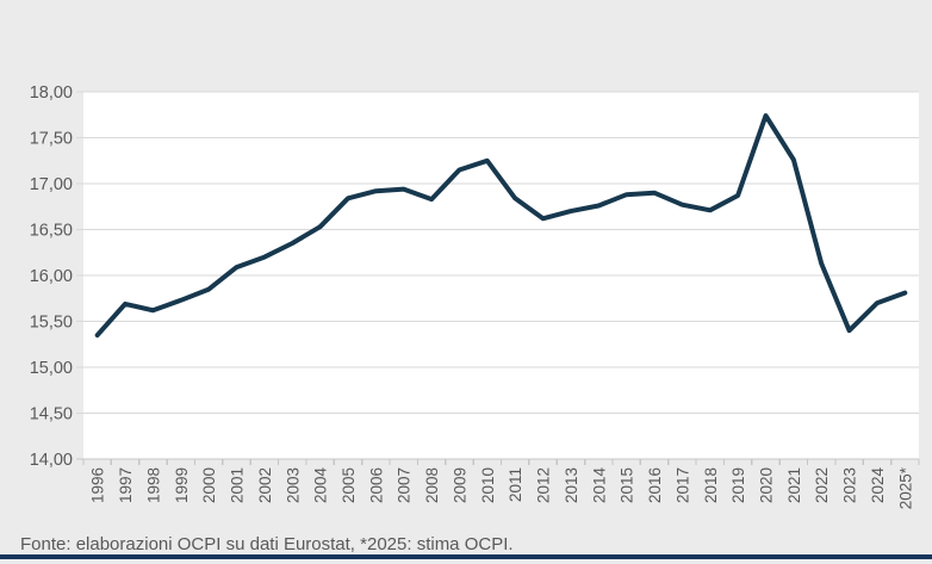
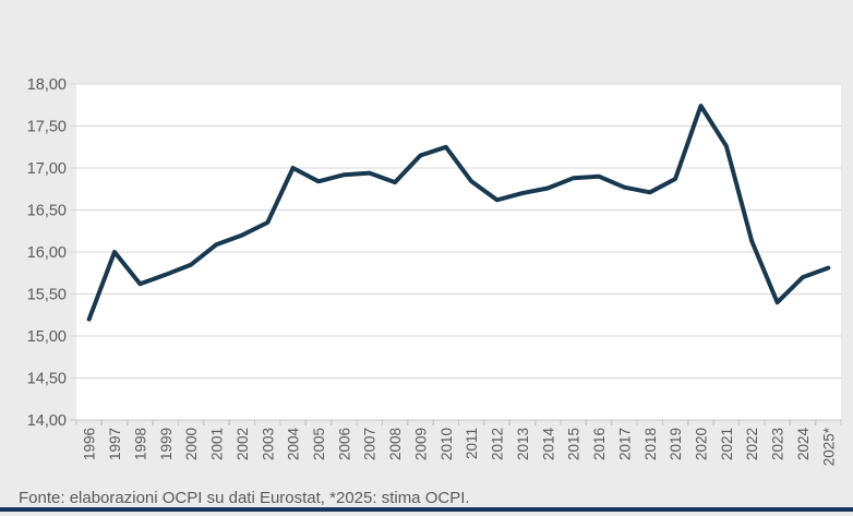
1996: 15,3 -> 15,2
1997: 15,7 -> 16,0
2004: 16,5 -> 17,0
